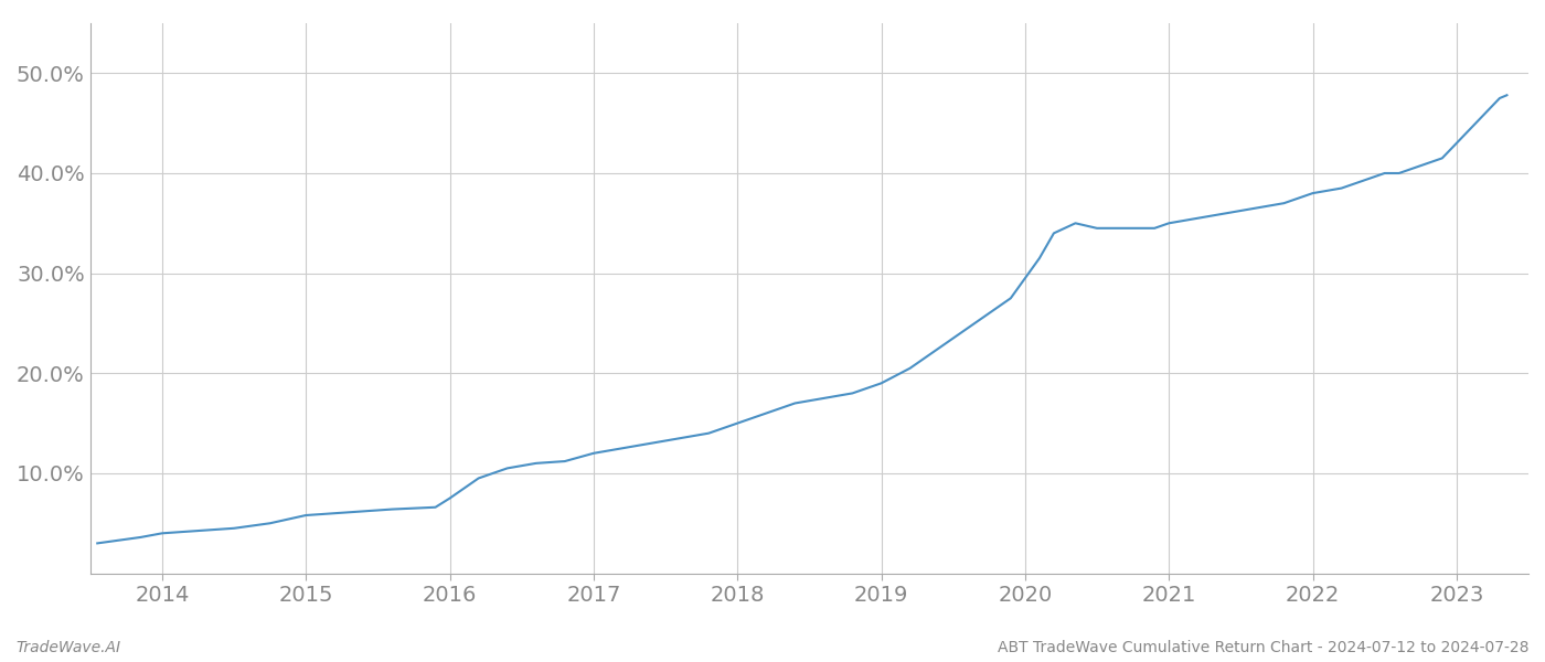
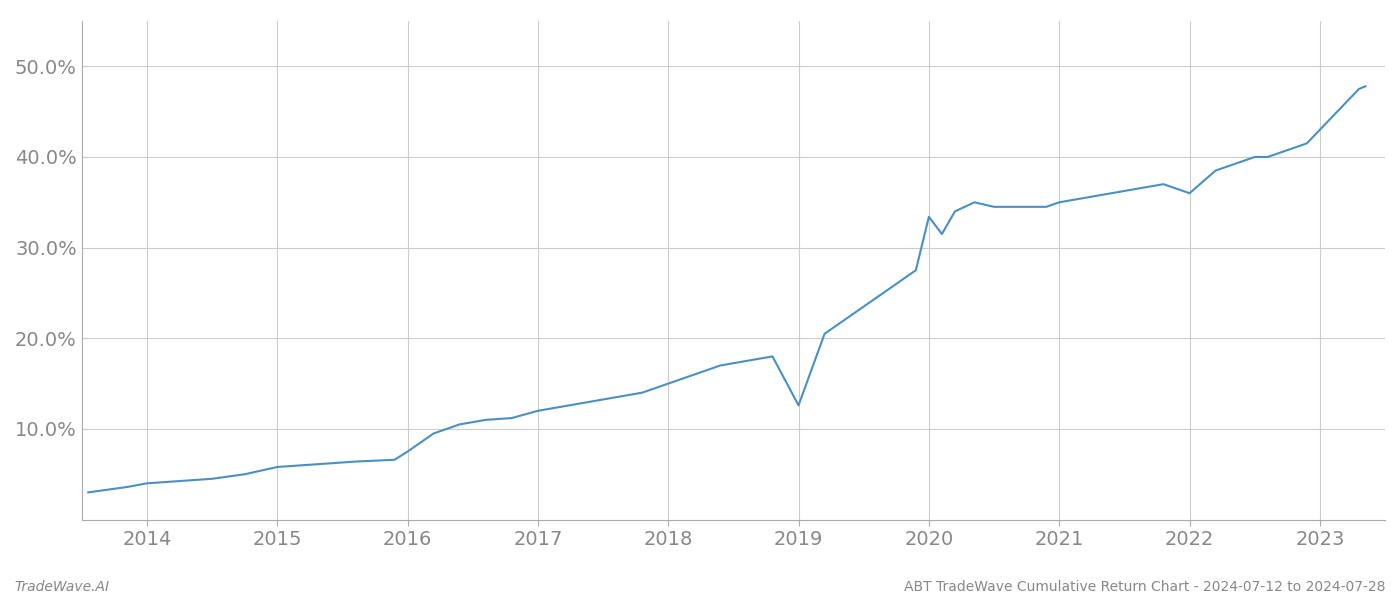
2019: 19.0% -> 12.6%
2020: 29.5% -> 33.4%
2022: 38.0% -> 36.0%
